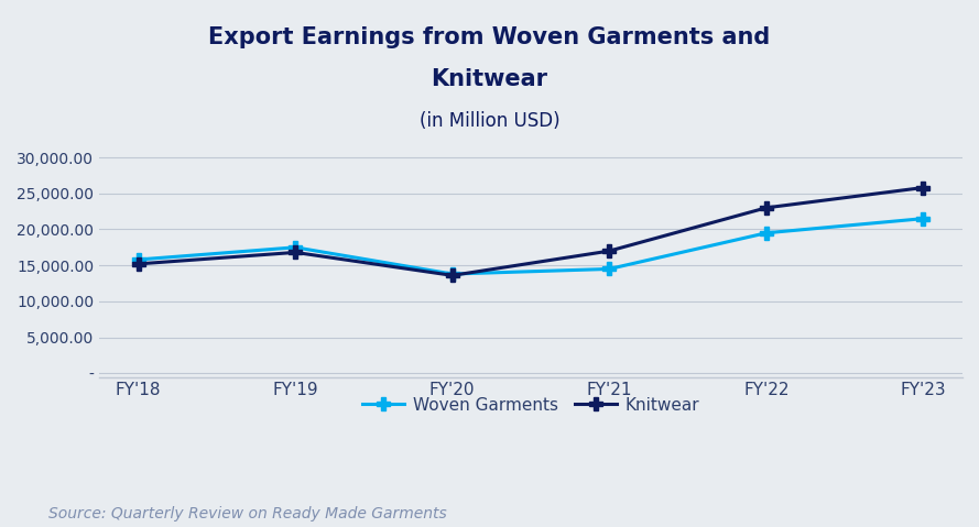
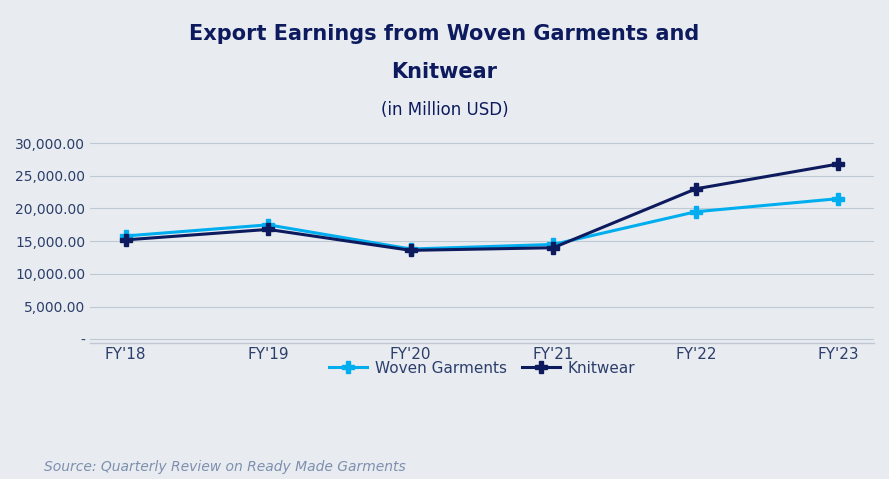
Knitwear/FY'21: 17,000 -> 14,000
Knitwear/FY'23: 25,800 -> 26,800
